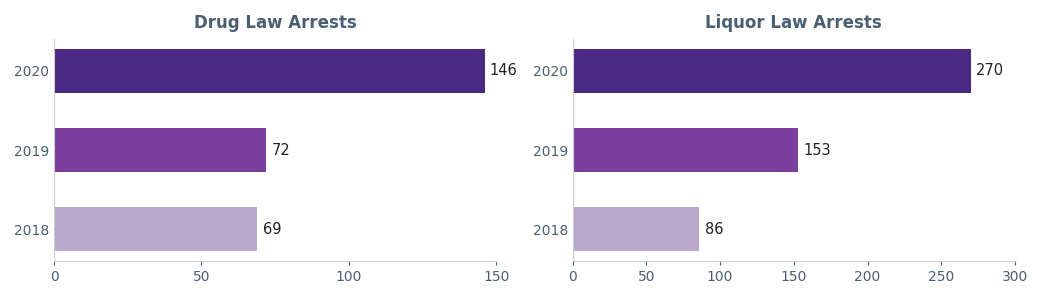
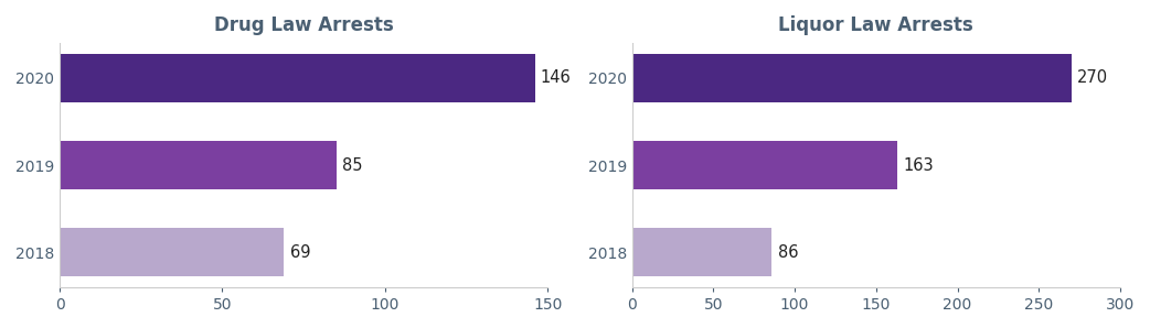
Drug Law Arrests/2019: 72 -> 85
Liquor Law Arrests/2019: 153 -> 163
